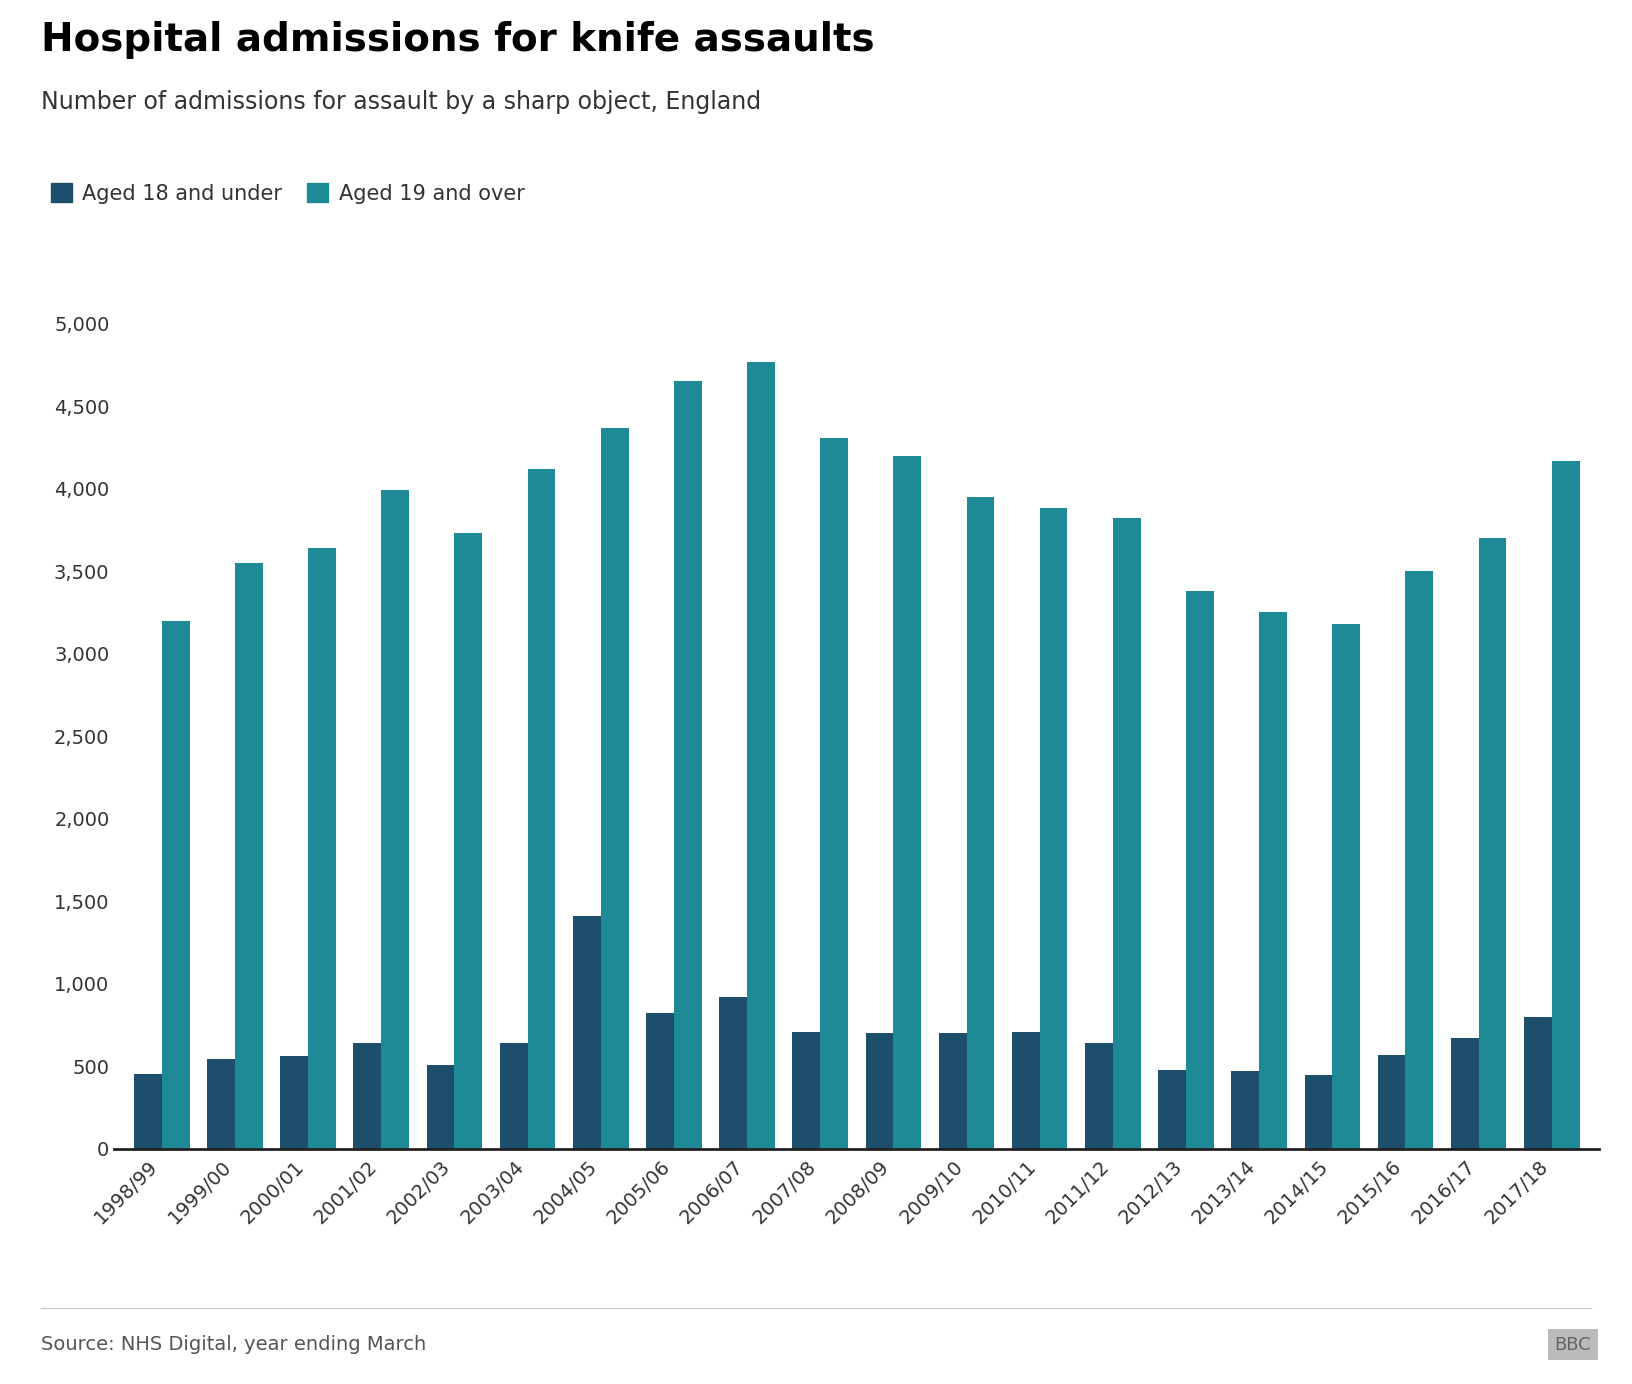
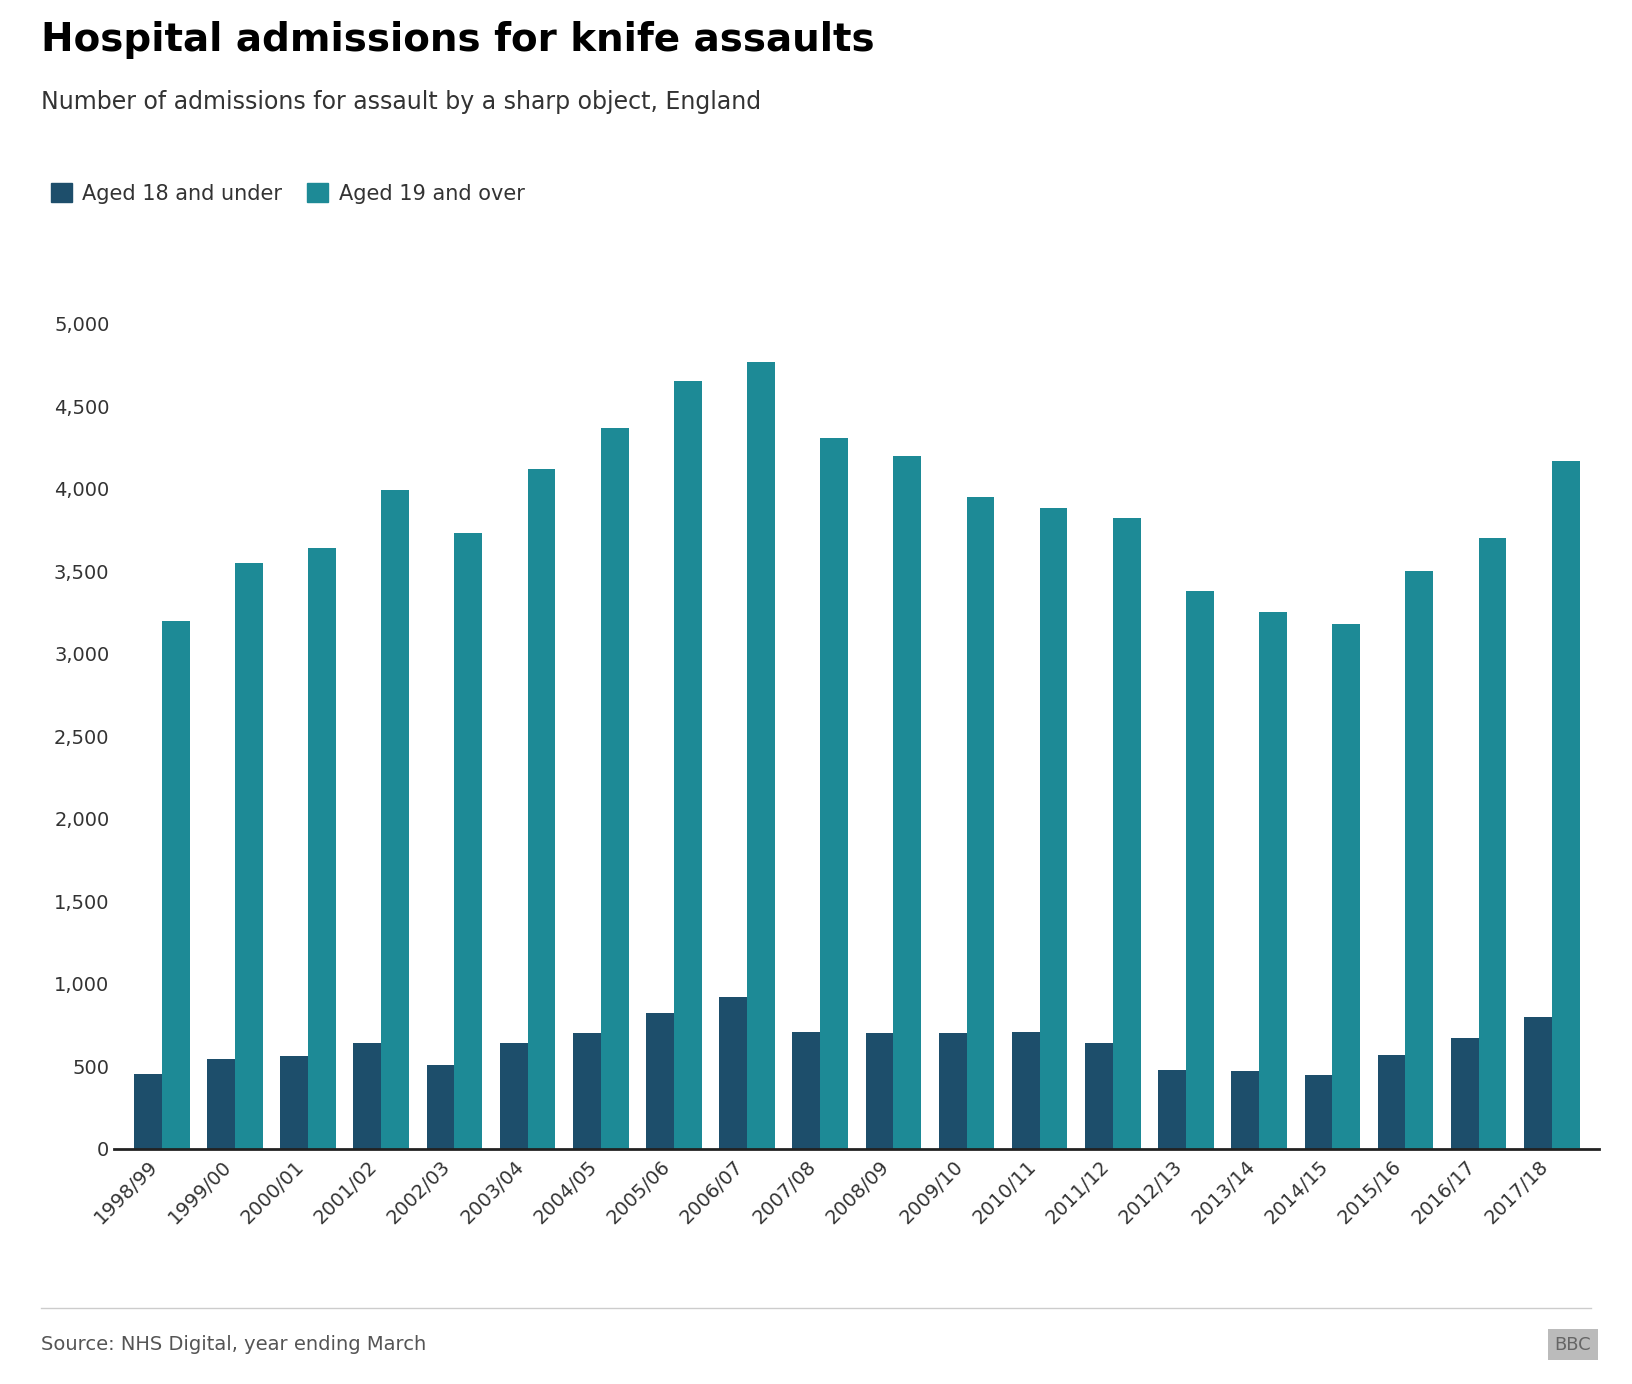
Aged 18 and under/2004/05: 1,410 -> 700
